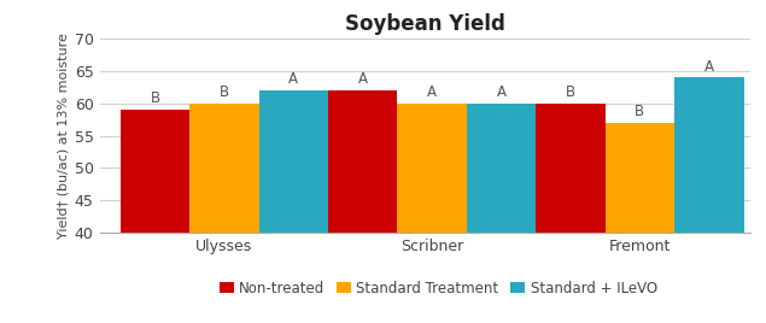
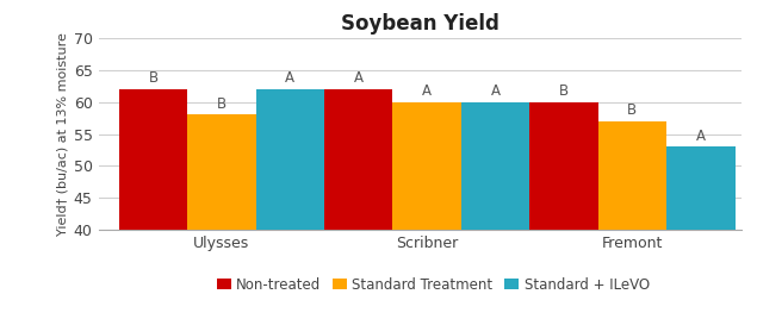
Non-treated/Ulysses: 59 -> 62
Standard Treatment/Ulysses: 60 -> 58
Standard + ILeVO/Fremont: 64 -> 53
